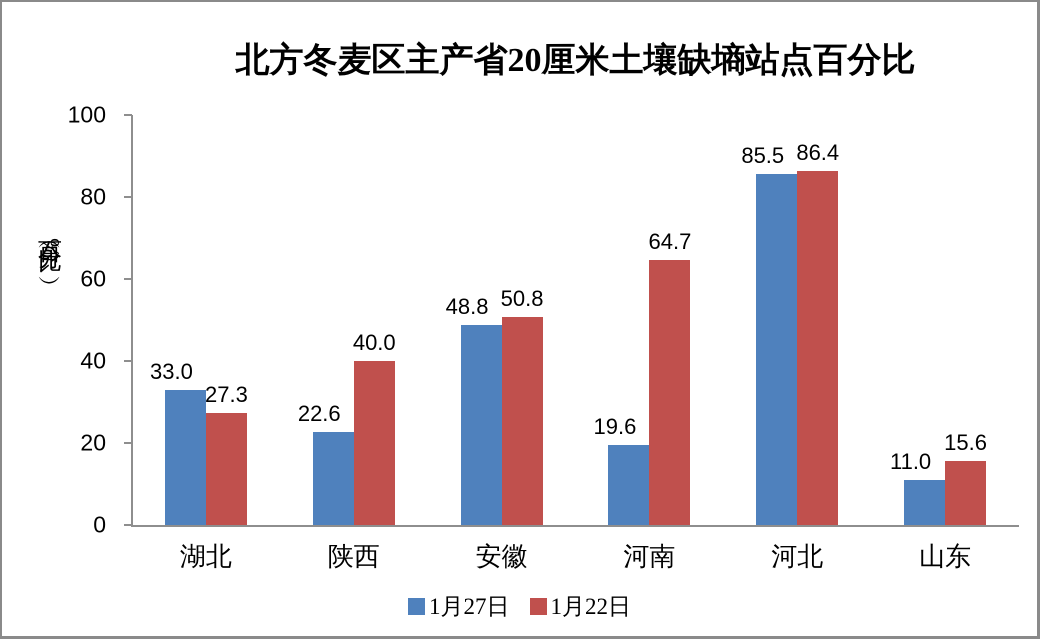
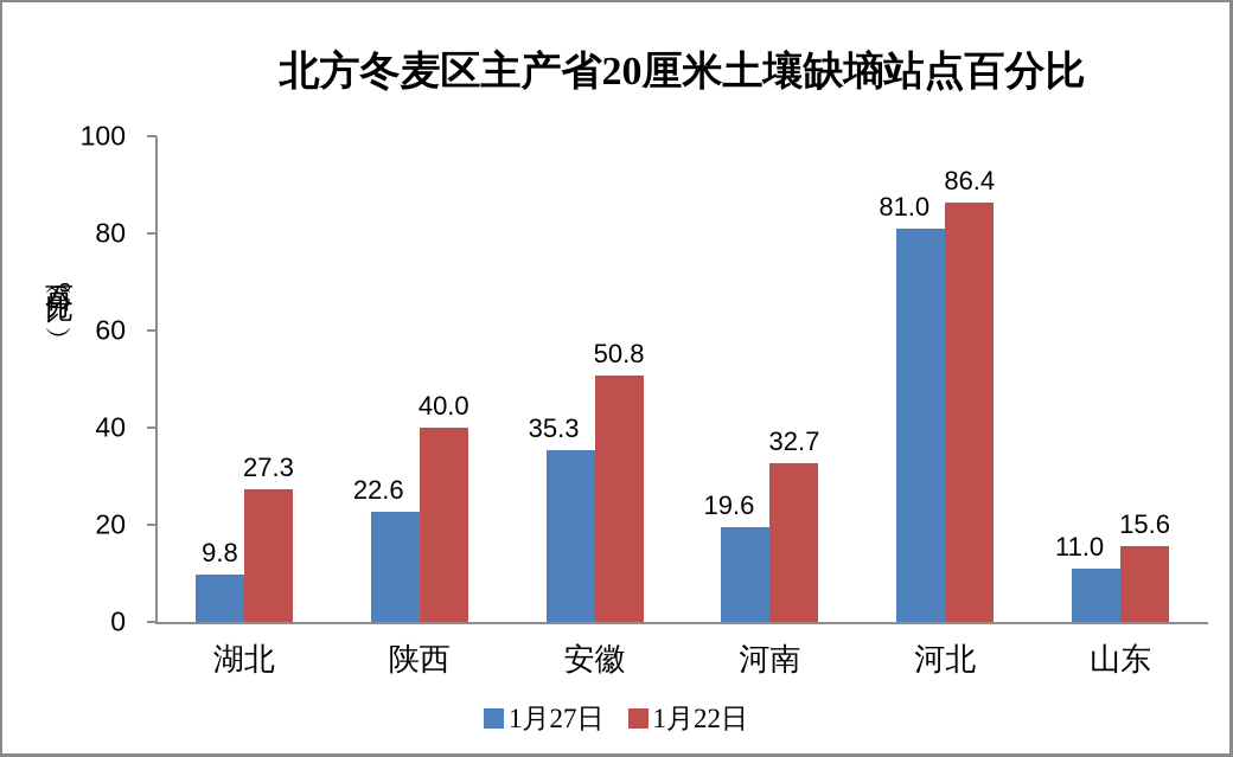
1月27日/湖北: 33.0 -> 9.8
1月27日/安徽: 48.8 -> 35.3
1月22日/河南: 64.7 -> 32.7
1月27日/河北: 85.5 -> 81.0
